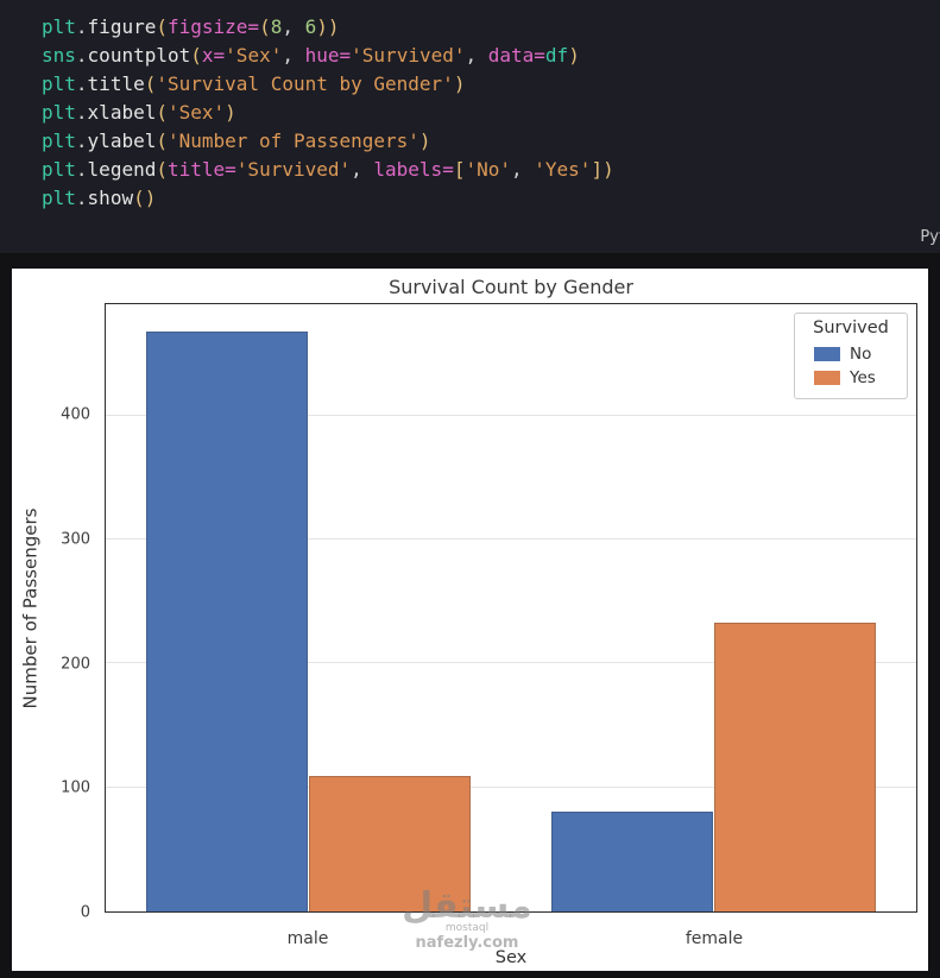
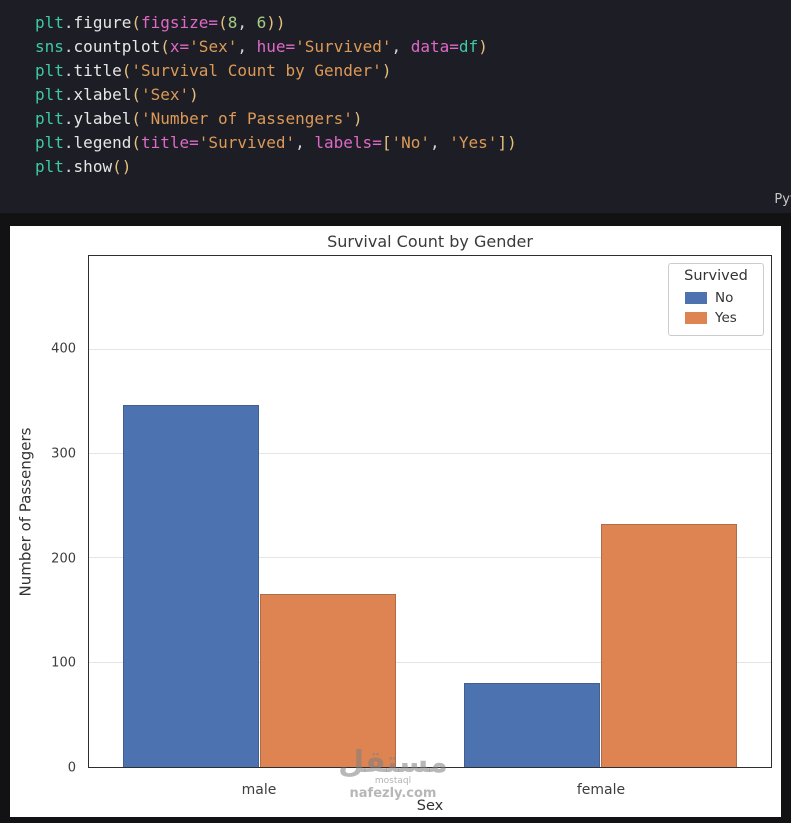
No/male: 468 -> 347
Yes/male: 109 -> 166
